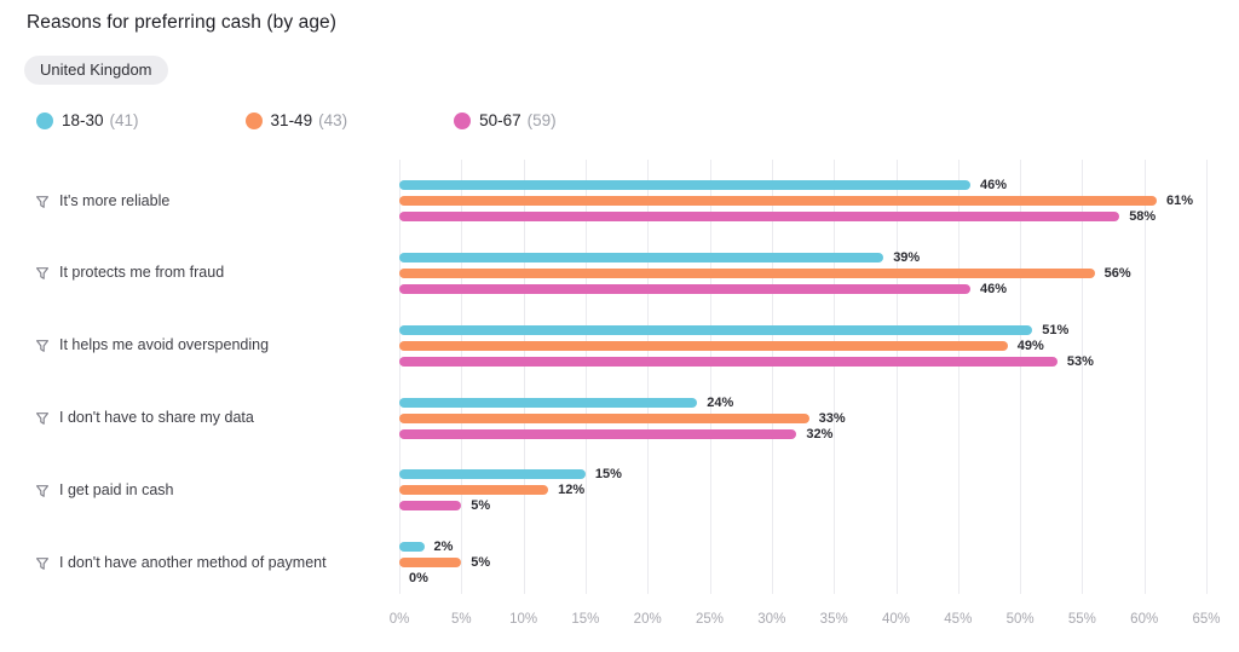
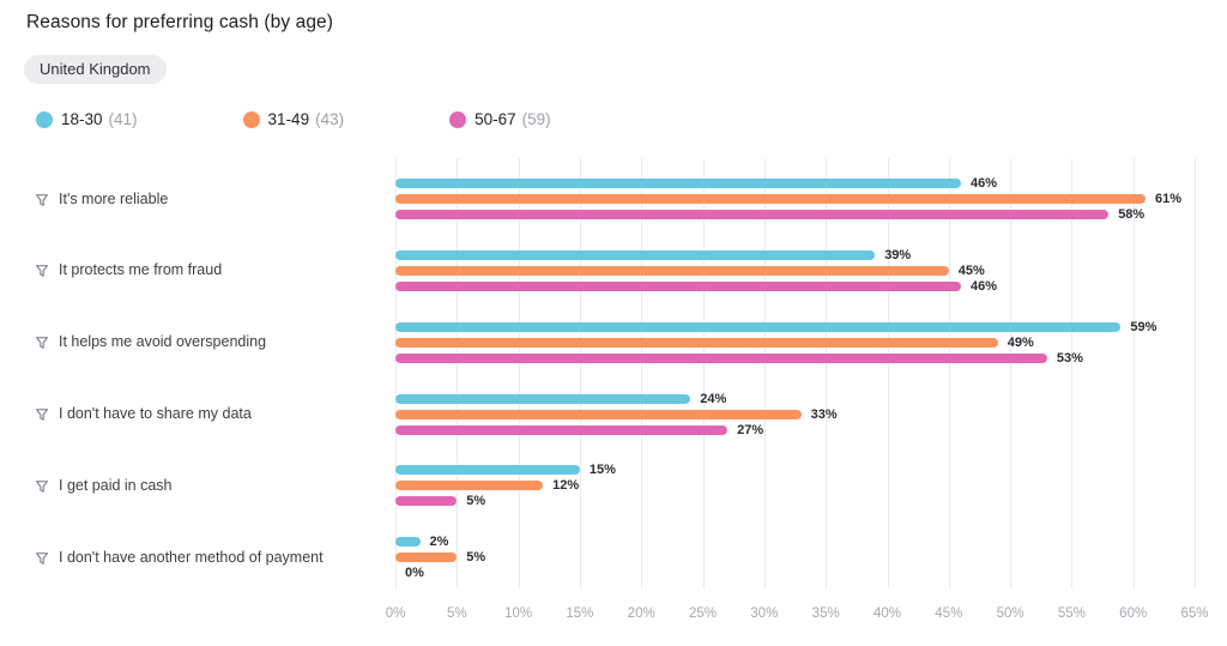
31-49/It protects me from fraud: 56% -> 45%
18-30/It helps me avoid overspending: 51% -> 59%
50-67/I don't have to share my data: 32% -> 27%
